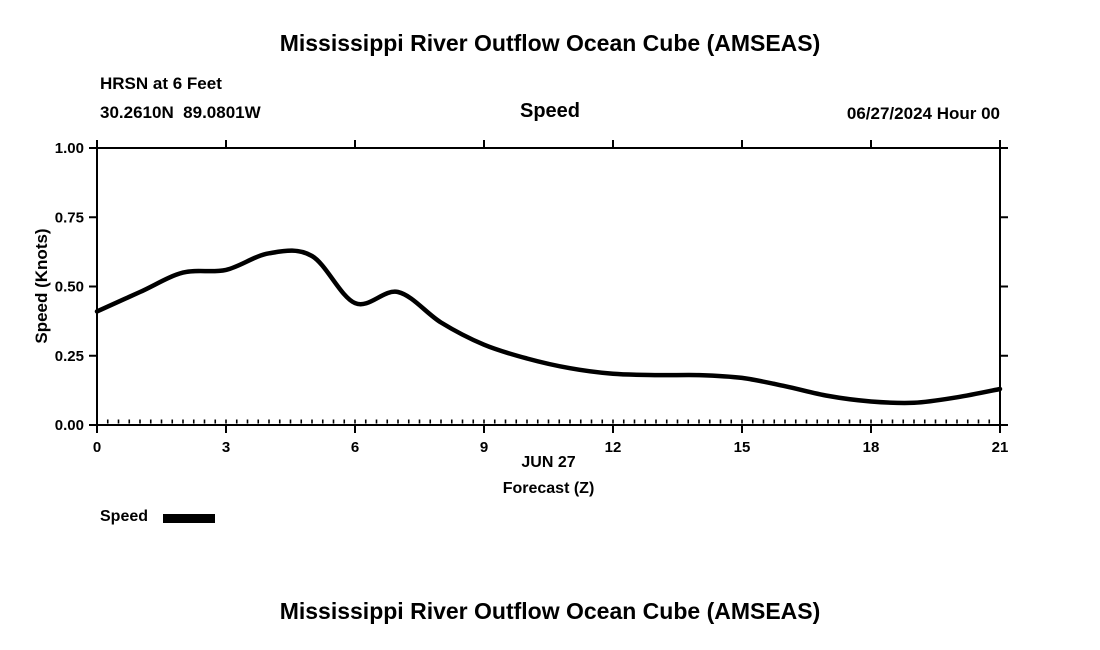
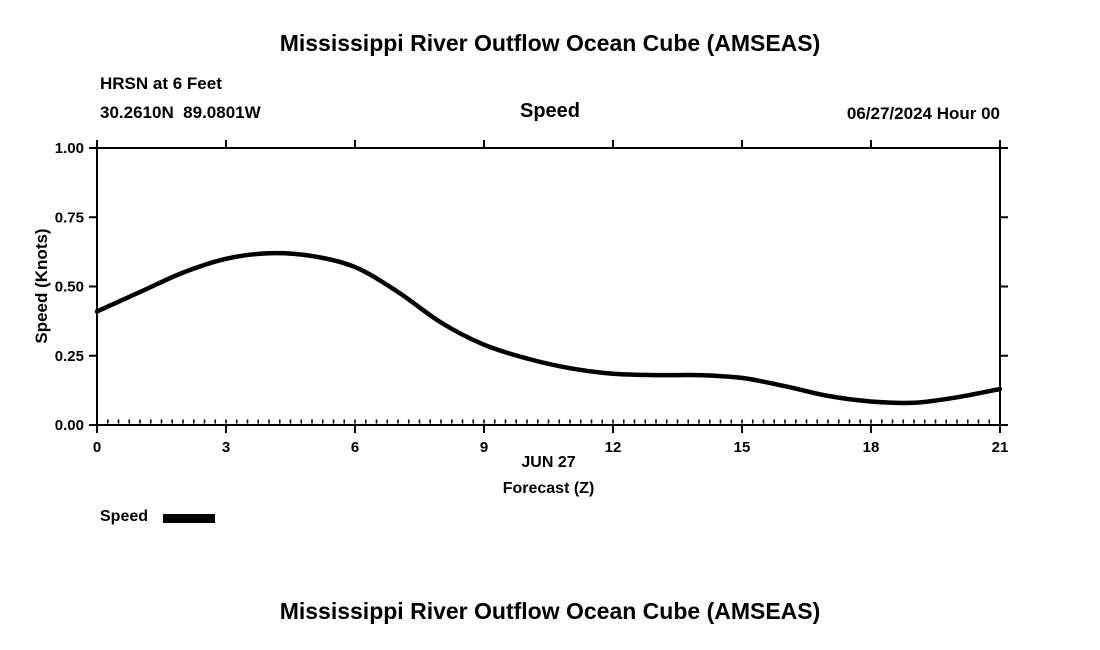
3: 0.56 -> 0.60
6: 0.44 -> 0.57
